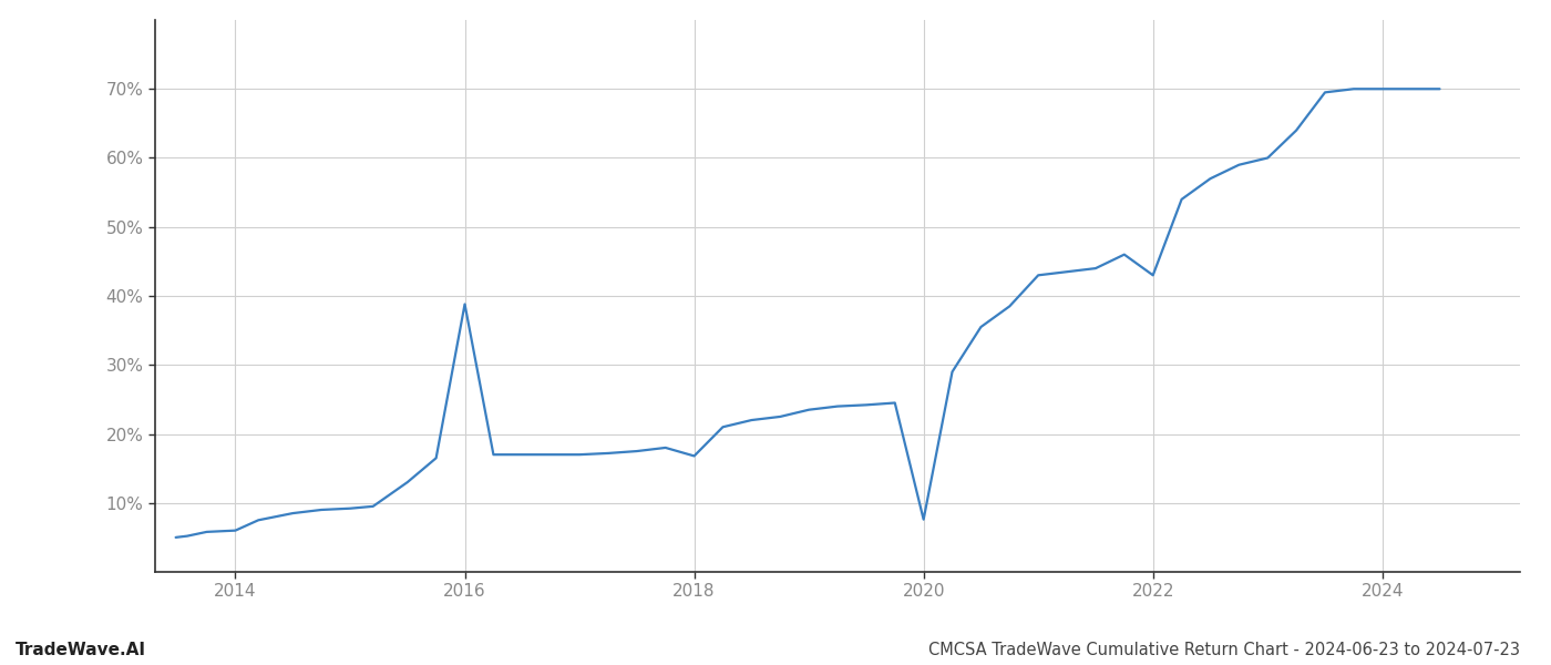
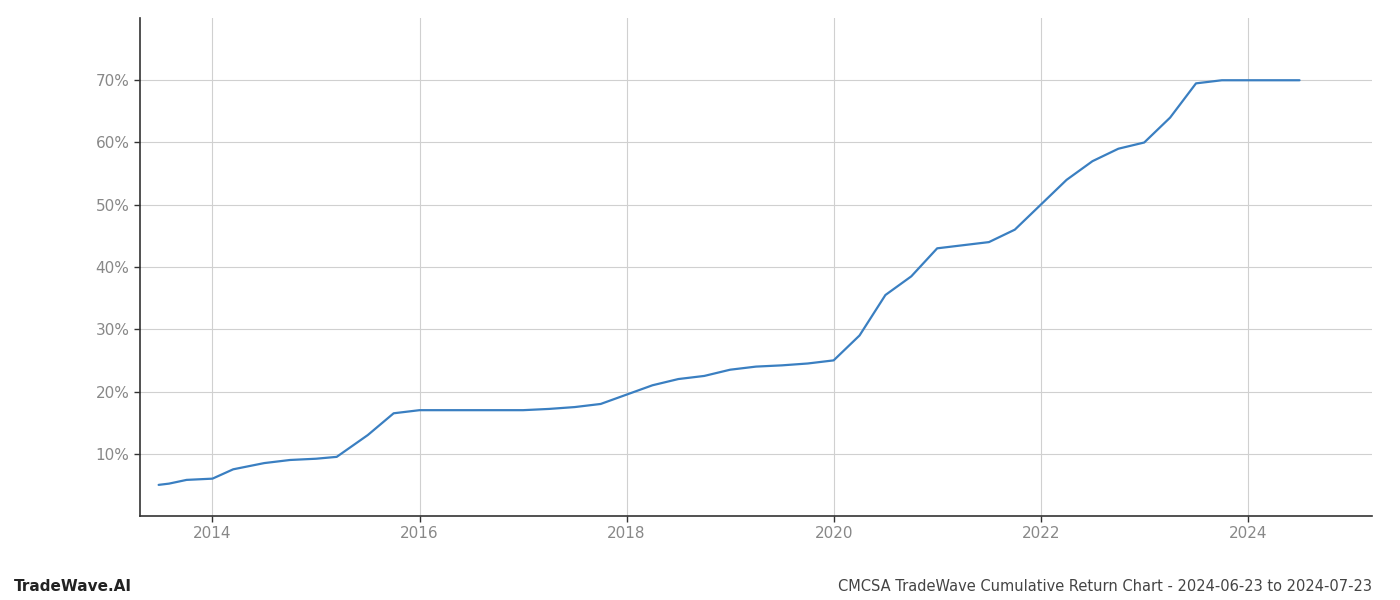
2016: 38.8% -> 17.0%
2018: 16.8% -> 19.5%
2020: 7.6% -> 25.0%
2022: 43.0% -> 50.0%
